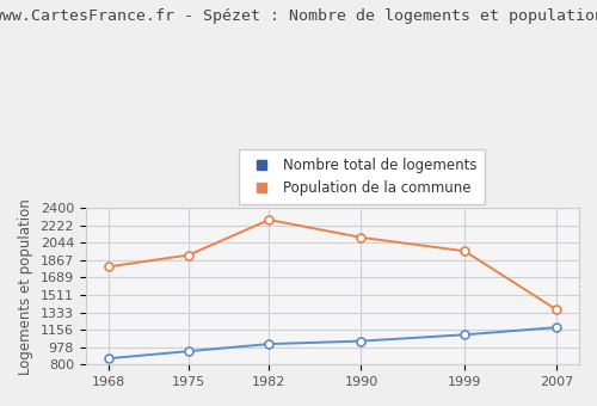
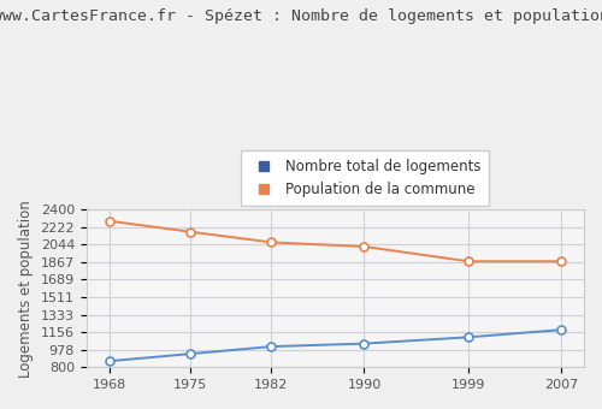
Population de la commune/1968: 1800 -> 2280
Population de la commune/1975: 1920 -> 2180
Population de la commune/1982: 2280 -> 2070
Population de la commune/1990: 2100 -> 2020
Population de la commune/1999: 1960 -> 1880
Population de la commune/2007: 1360 -> 1880
